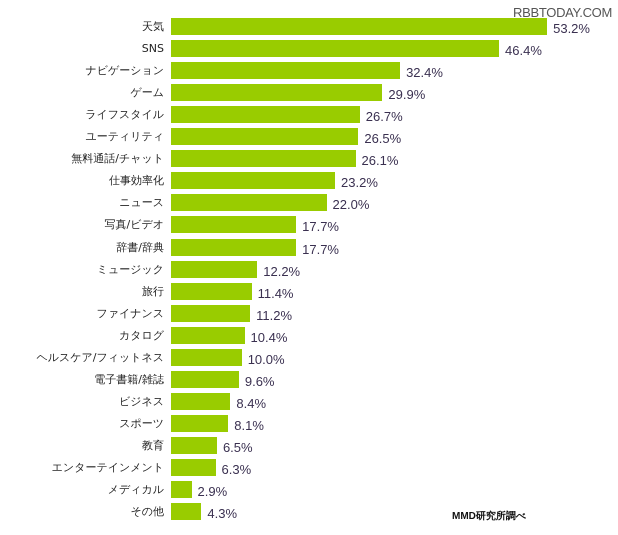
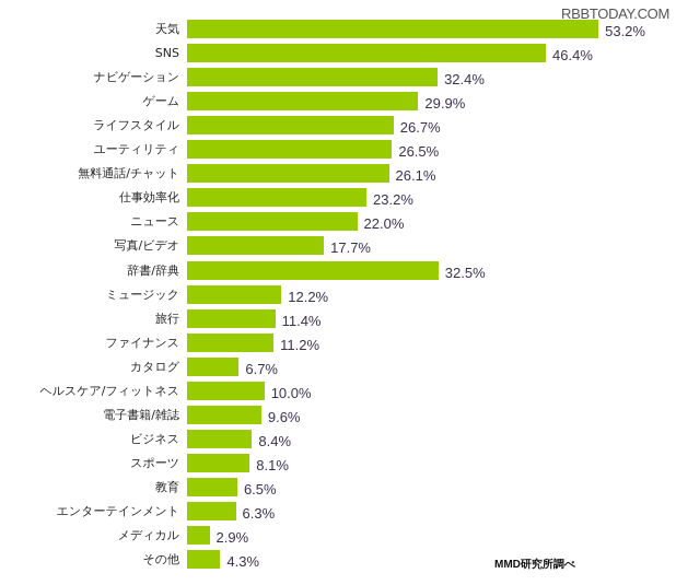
辞書/辞典: 17.7% -> 32.5%
カタログ: 10.4% -> 6.7%
